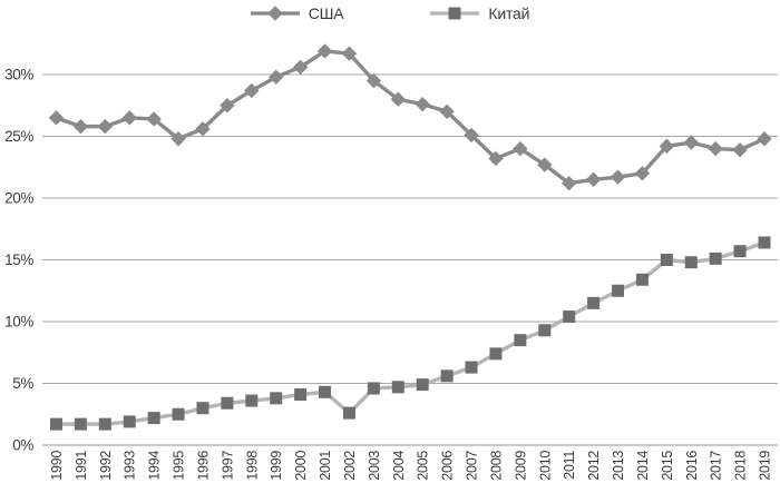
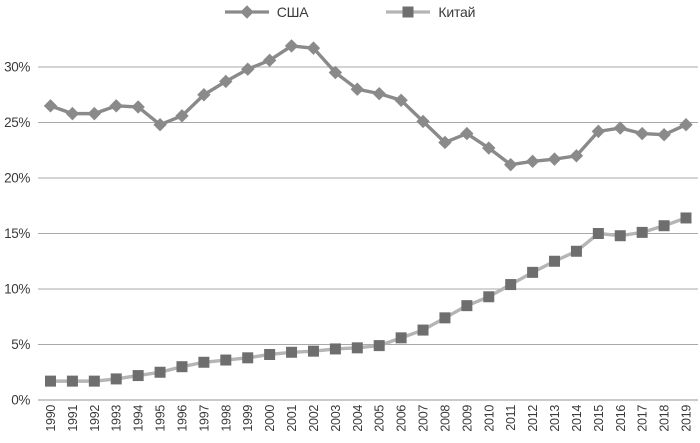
Китай/2002: 2.6% -> 4.4%
